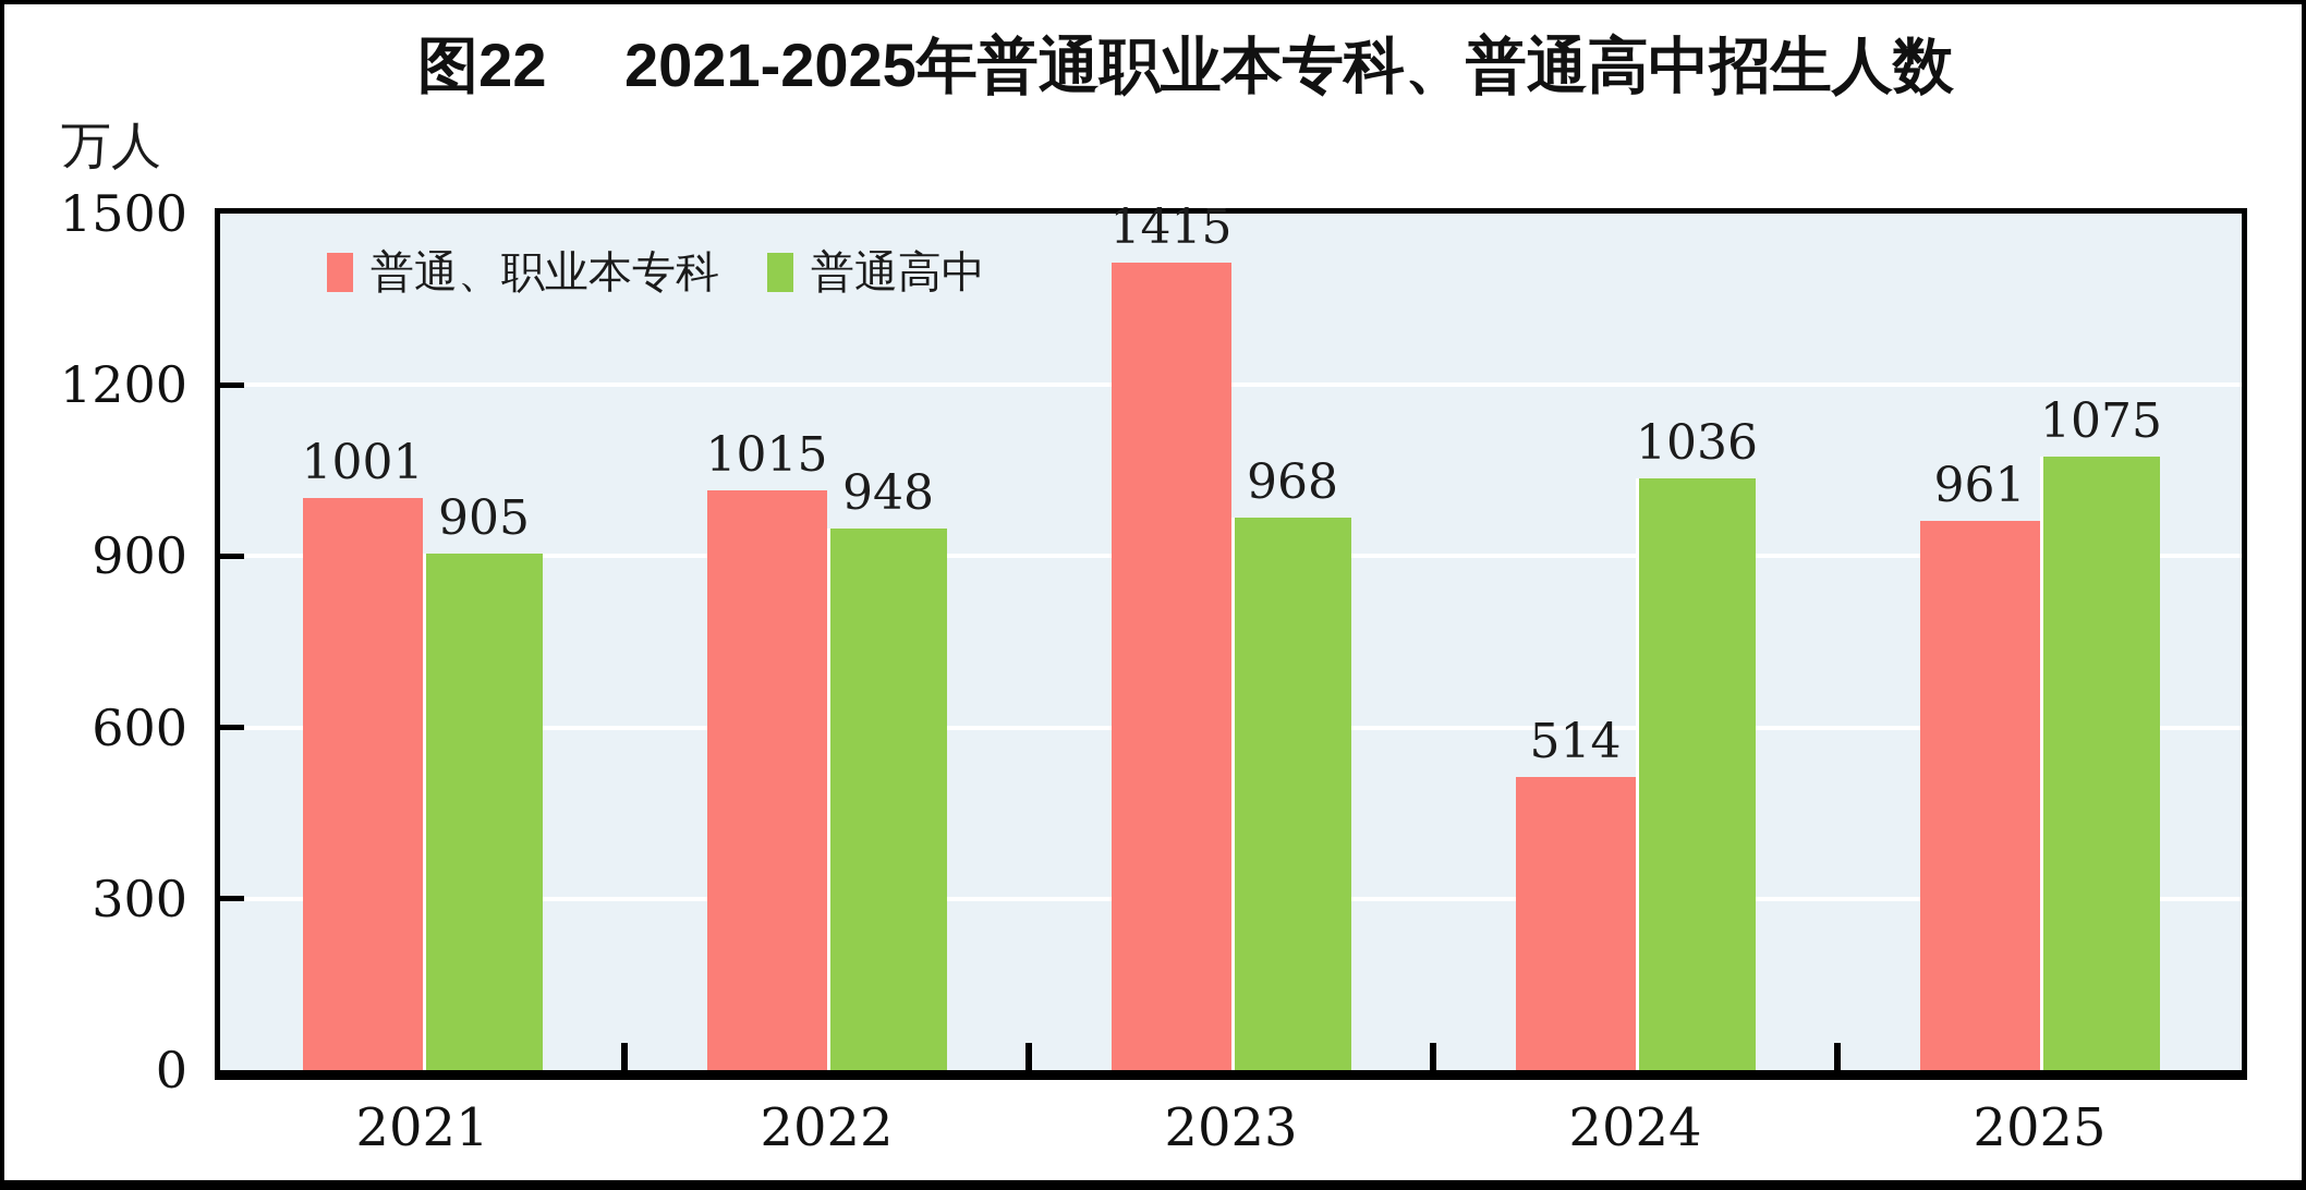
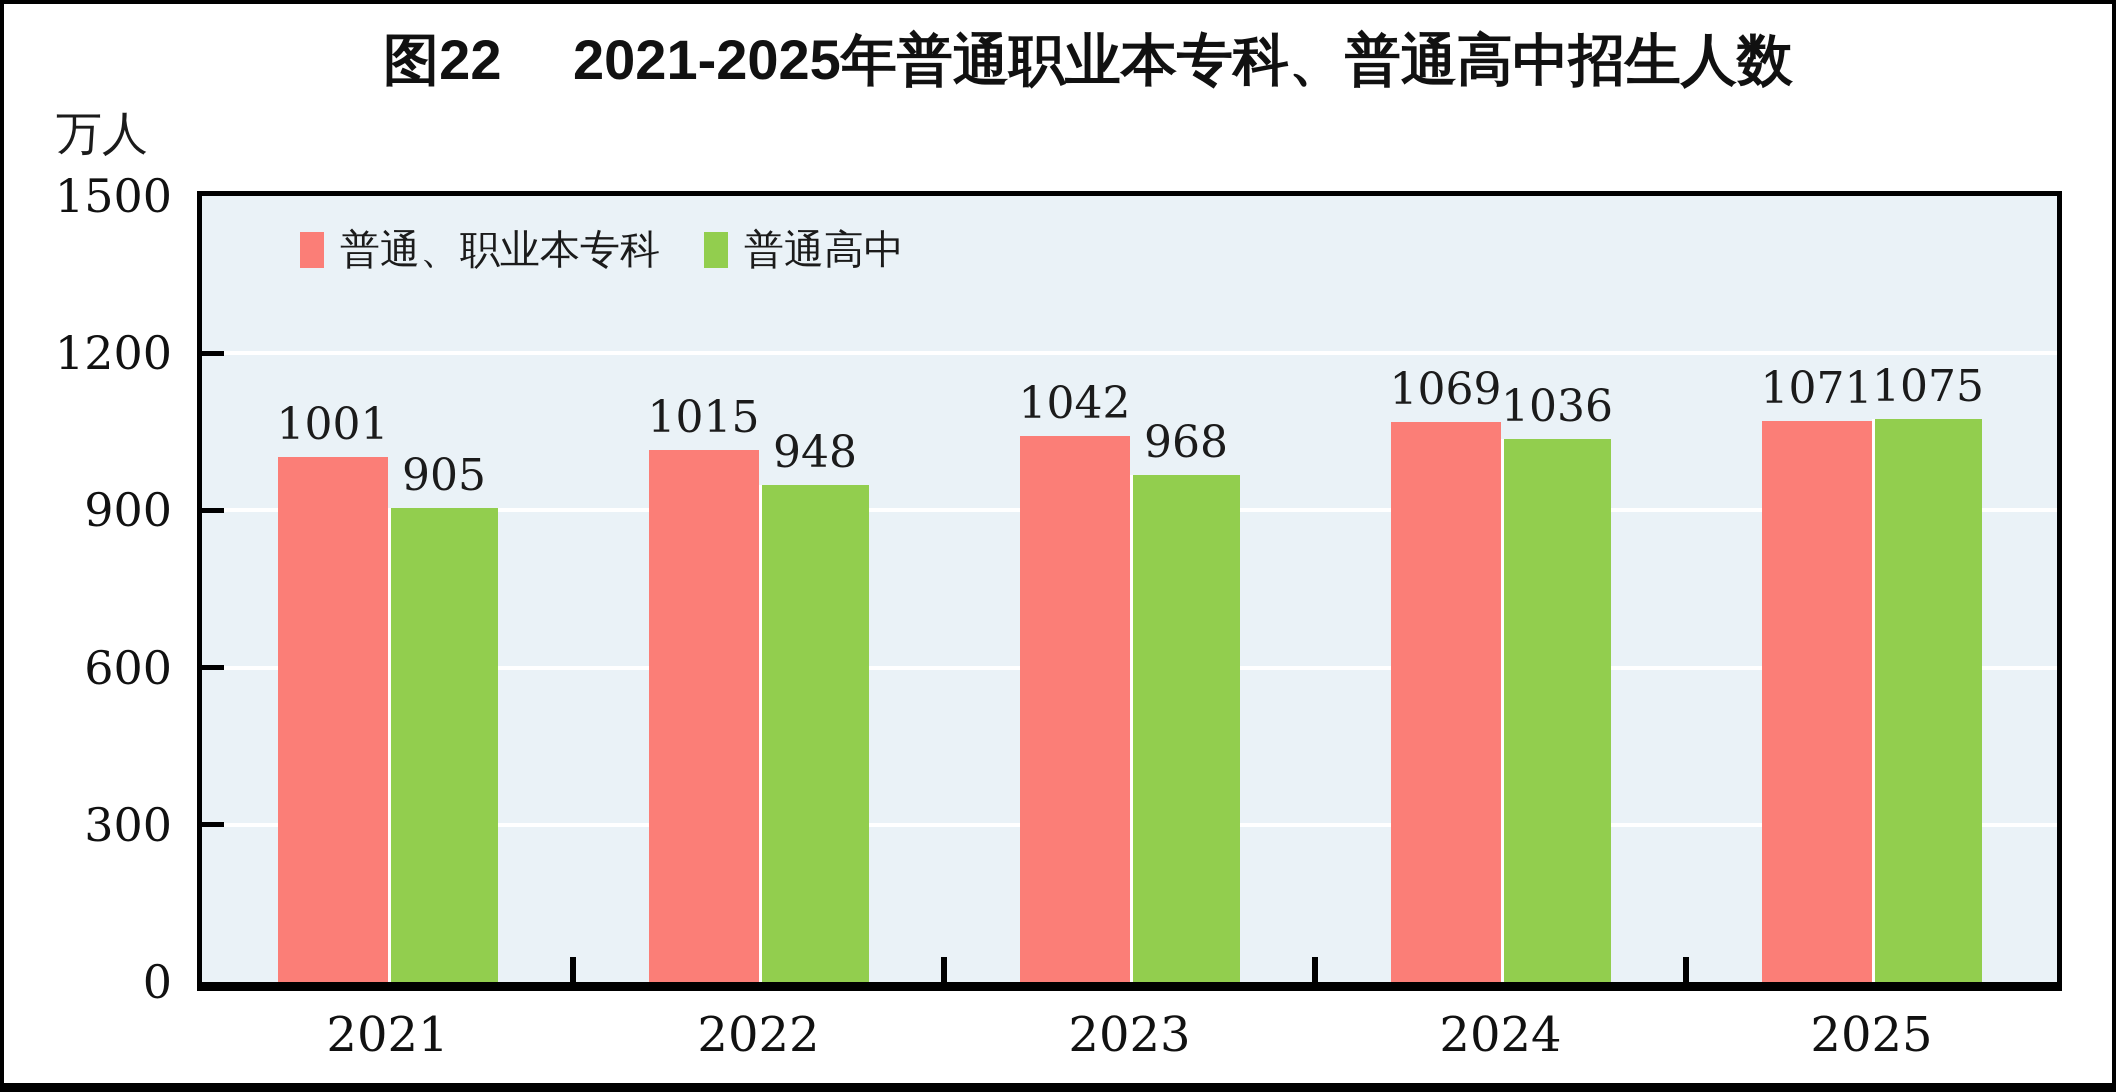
普通、职业本专科/2023: 1415 -> 1042
普通、职业本专科/2024: 514 -> 1069
普通、职业本专科/2025: 961 -> 1071
